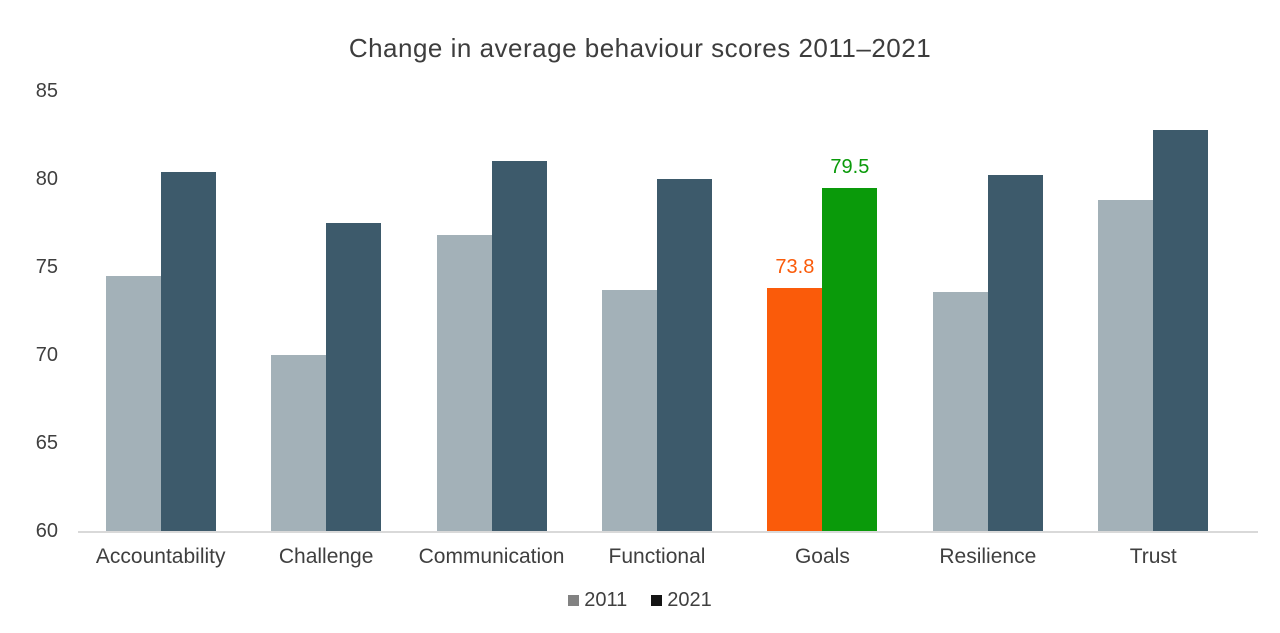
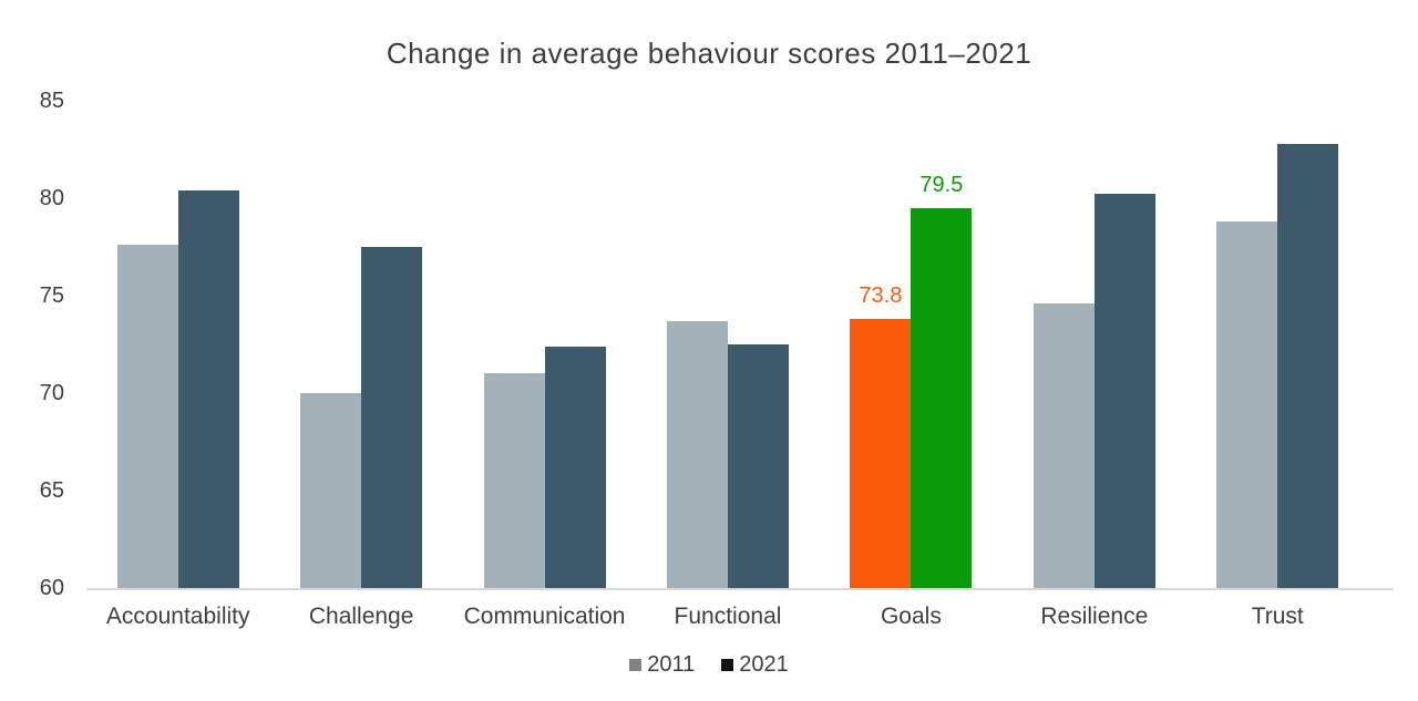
2011/Accountability: 74.5 -> 77.6
2011/Communication: 76.8 -> 71.0
2021/Communication: 81.0 -> 72.4
2021/Functional: 80.0 -> 72.5
2011/Resilience: 73.6 -> 74.6
